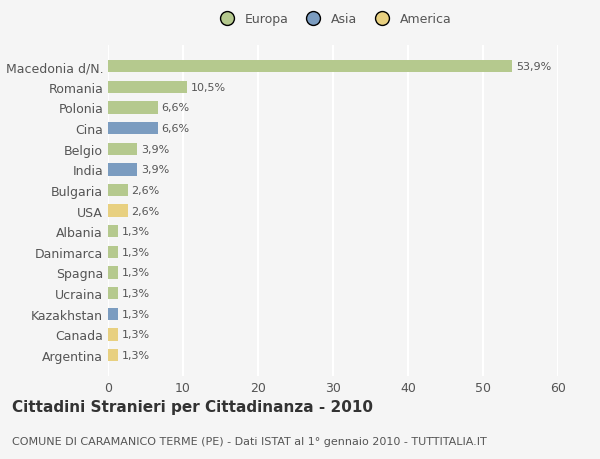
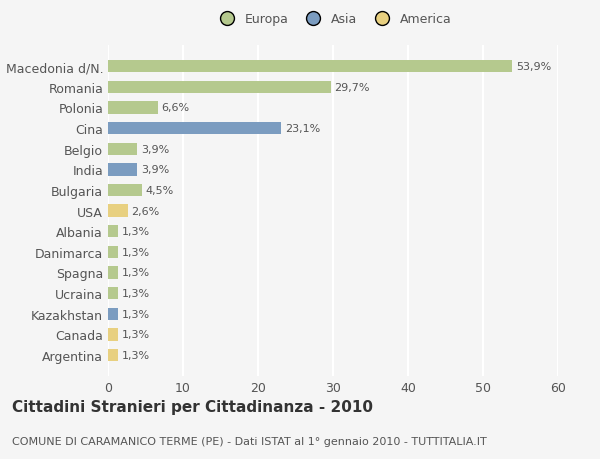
Romania: 10,5% -> 29,7%
Cina: 6,6% -> 23,1%
Bulgaria: 2,6% -> 4,5%
